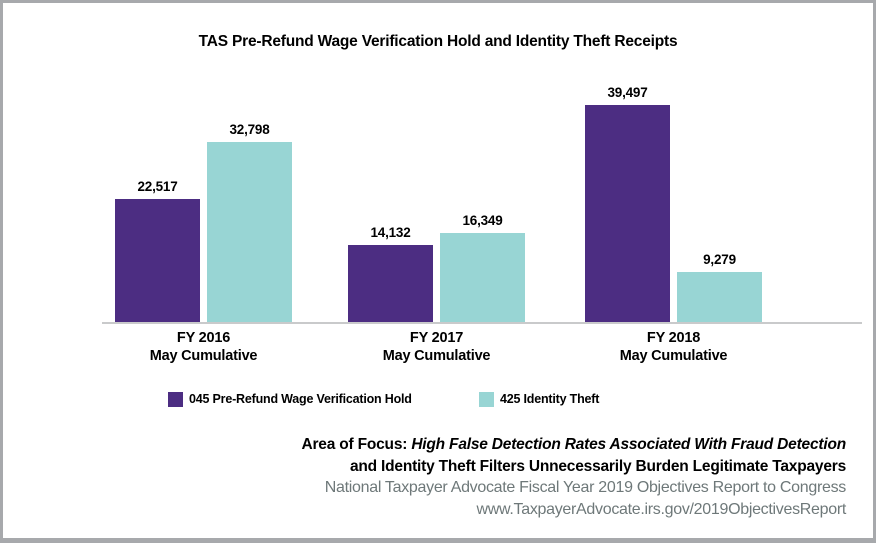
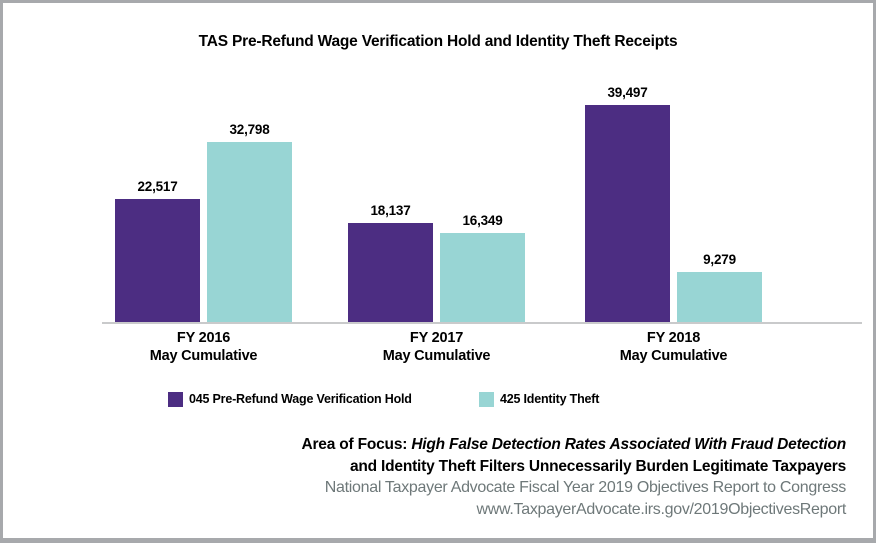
045 Pre-Refund Wage Verification Hold/FY 2017: 14,132 -> 18,137
